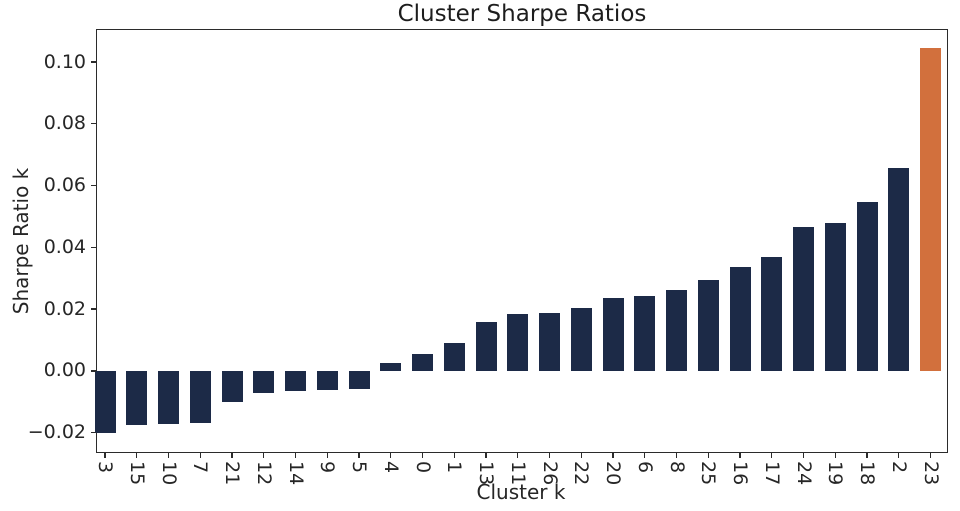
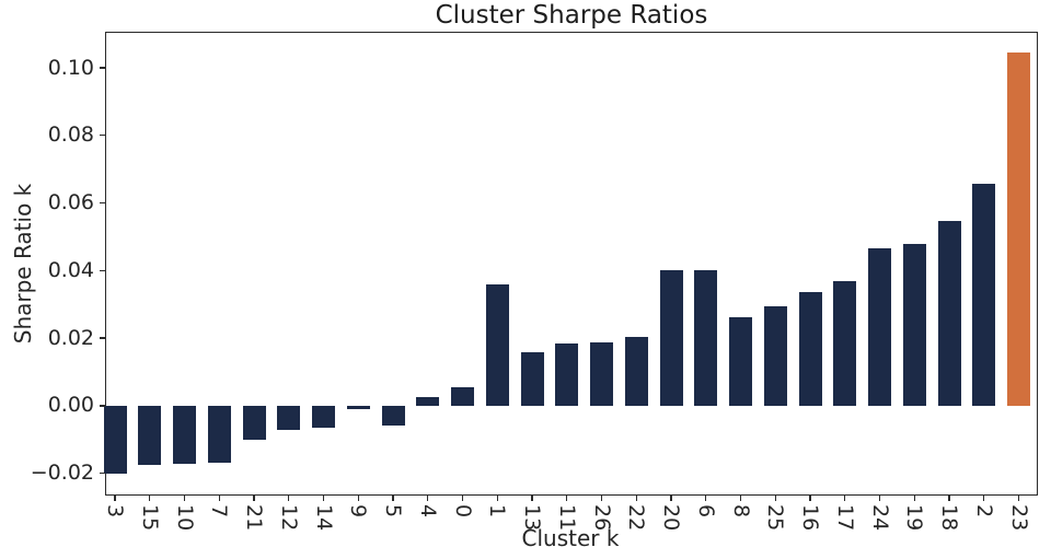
9: -0.006 -> -0.001
1: 0.009 -> 0.036
20: 0.024 -> 0.040
6: 0.024 -> 0.040
